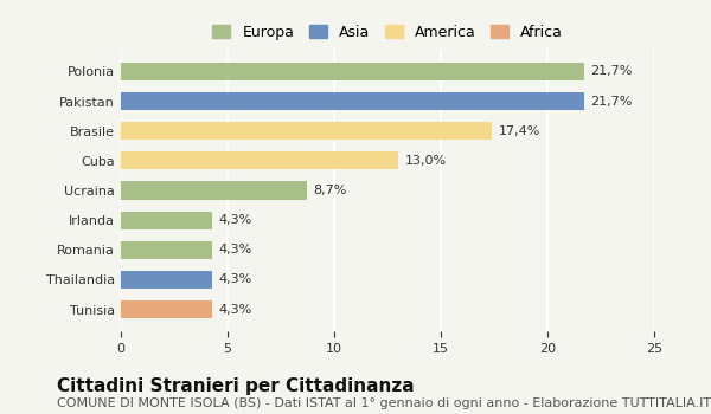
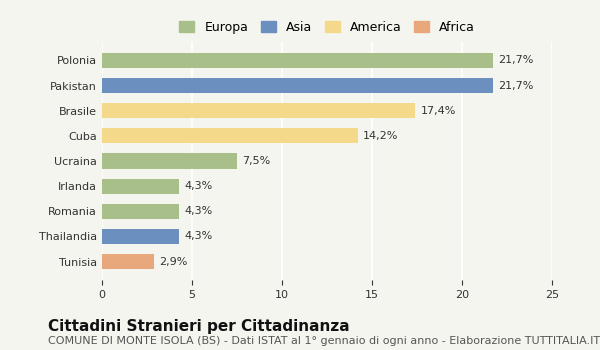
Cuba: 13,0% -> 14,2%
Ucraina: 8,7% -> 7,5%
Tunisia: 4,3% -> 2,9%
